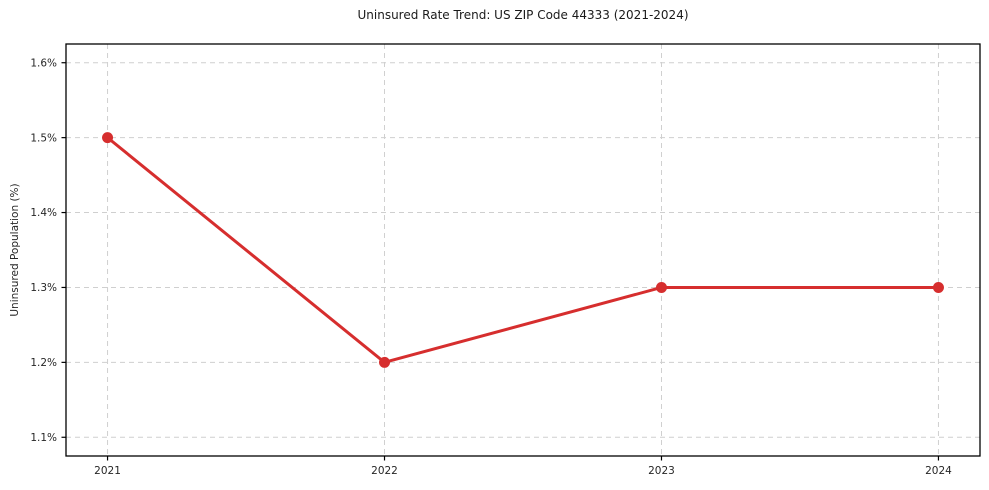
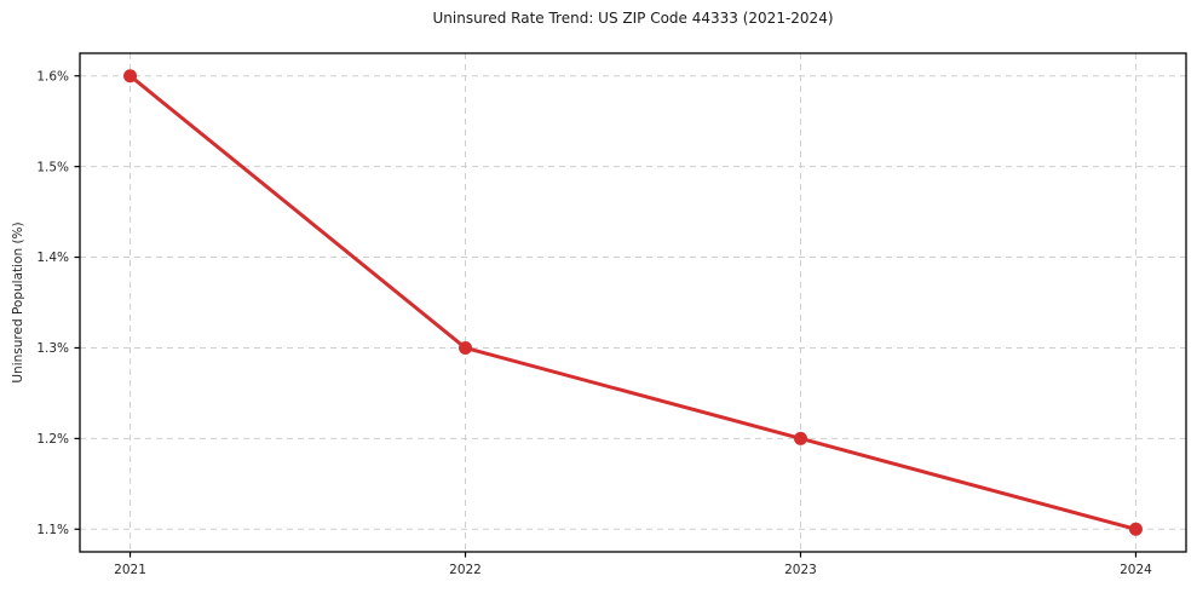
2021: 1.5% -> 1.6%
2022: 1.2% -> 1.3%
2023: 1.3% -> 1.2%
2024: 1.3% -> 1.1%
